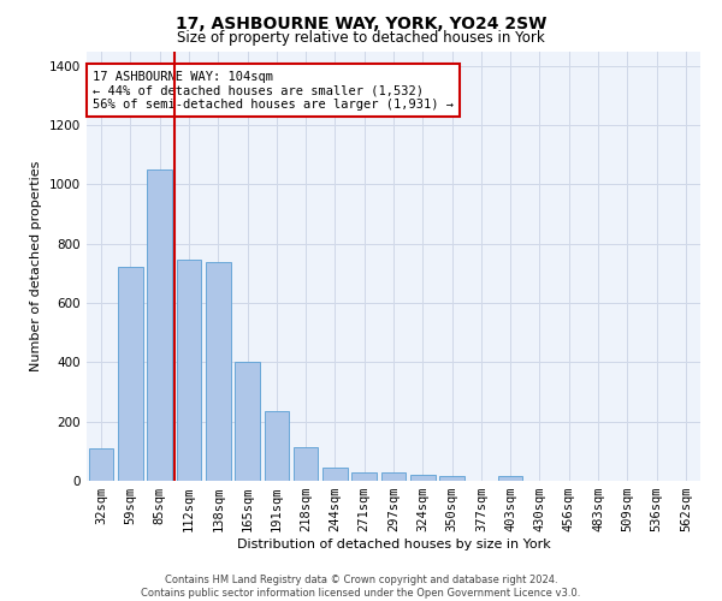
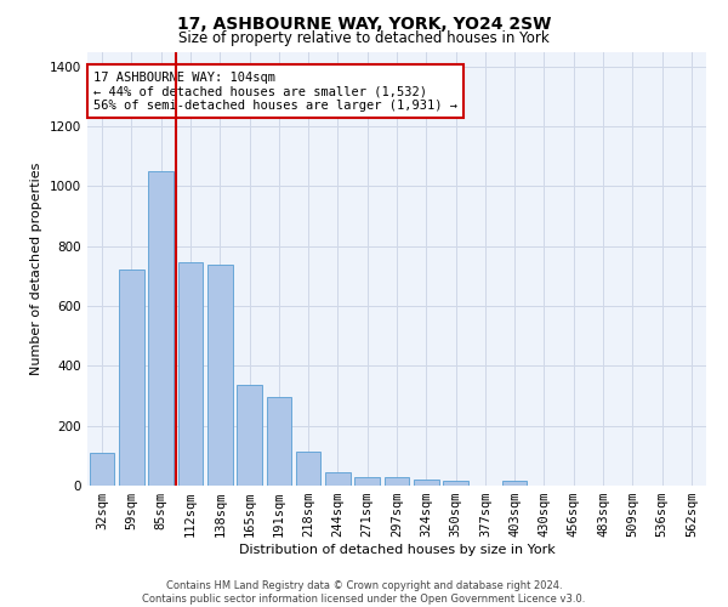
165sqm: 400 -> 335
191sqm: 235 -> 295
